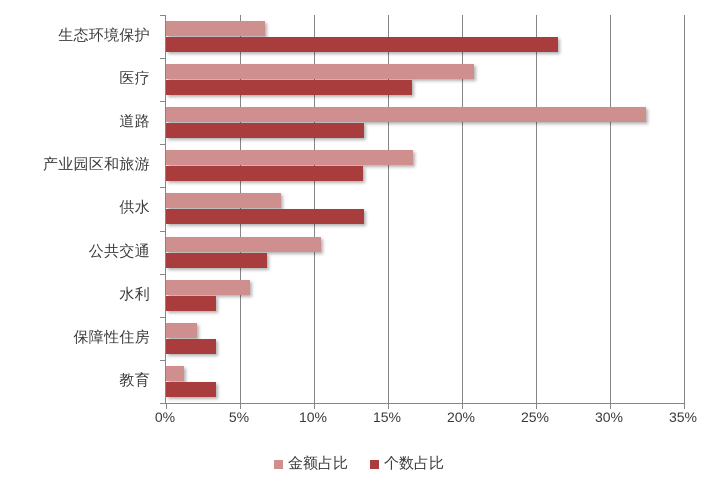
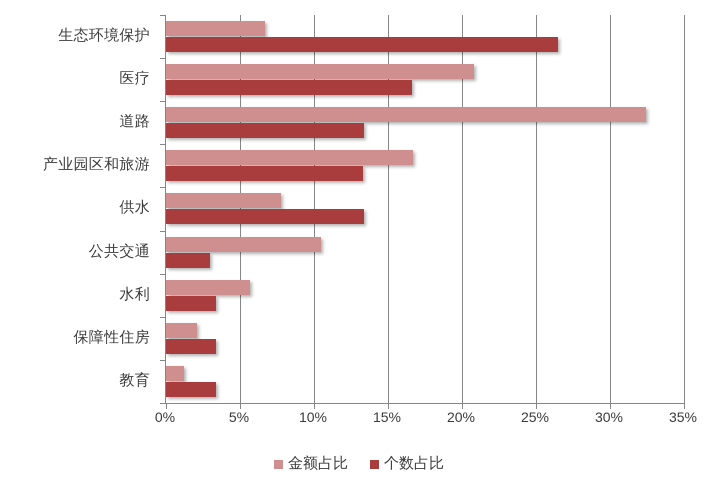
个数占比/公共交通: 6.8% -> 3.0%
